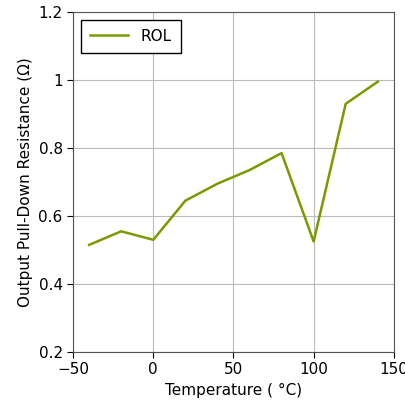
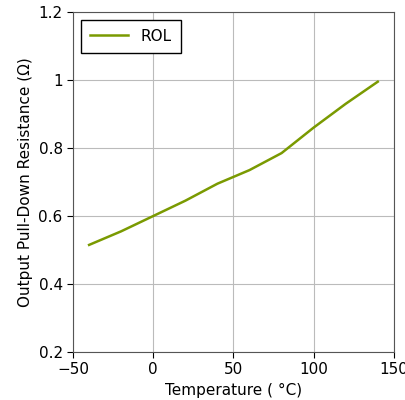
0: 0.530 -> 0.600
100: 0.525 -> 0.860
